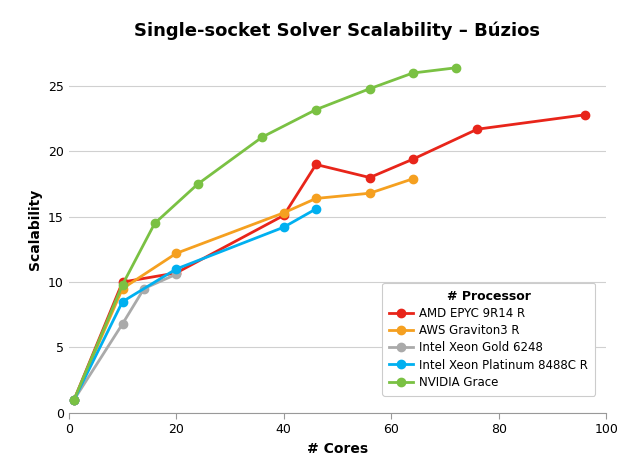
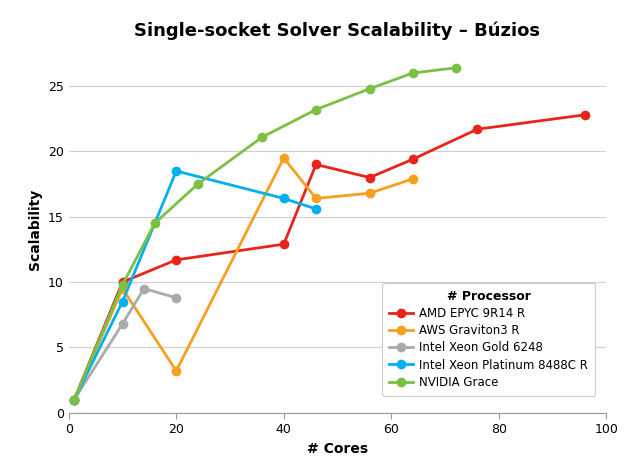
AMD EPYC 9R14 R/20: 10.7 -> 11.7
AWS Graviton3 R/20: 12.2 -> 3.2
Intel Xeon Gold 6248/20: 10.6 -> 8.8
Intel Xeon Platinum 8488C R/20: 11.0 -> 18.5
AMD EPYC 9R14 R/40: 15.1 -> 12.9
AWS Graviton3 R/40: 15.3 -> 19.5
Intel Xeon Platinum 8488C R/40: 14.2 -> 16.4
